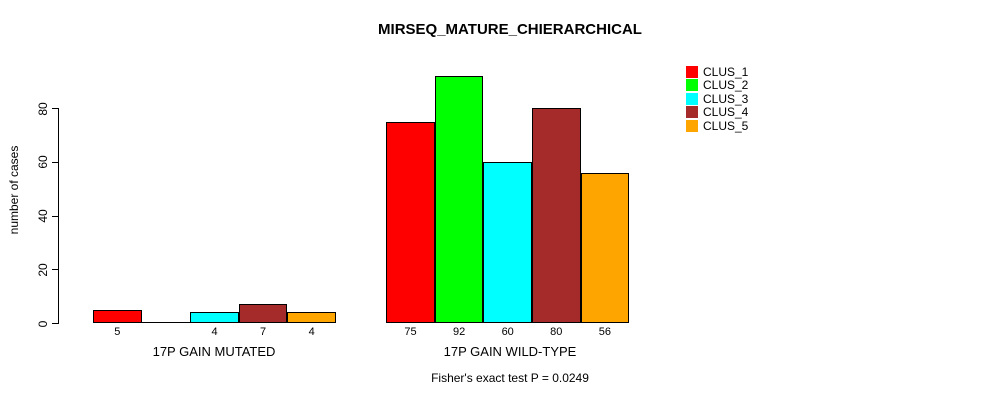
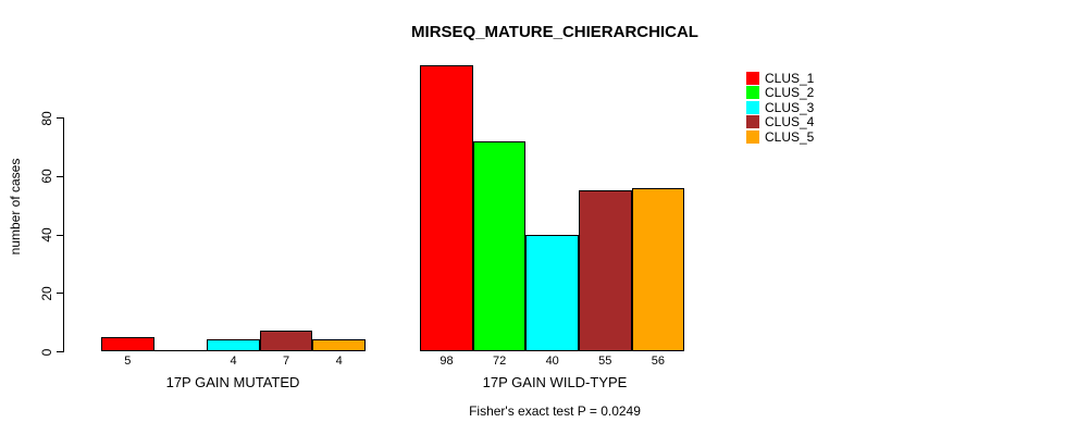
CLUS_1/17P GAIN WILD-TYPE: 75 -> 98
CLUS_2/17P GAIN WILD-TYPE: 92 -> 72
CLUS_3/17P GAIN WILD-TYPE: 60 -> 40
CLUS_4/17P GAIN WILD-TYPE: 80 -> 55
